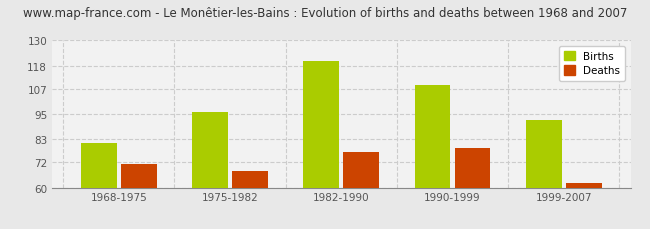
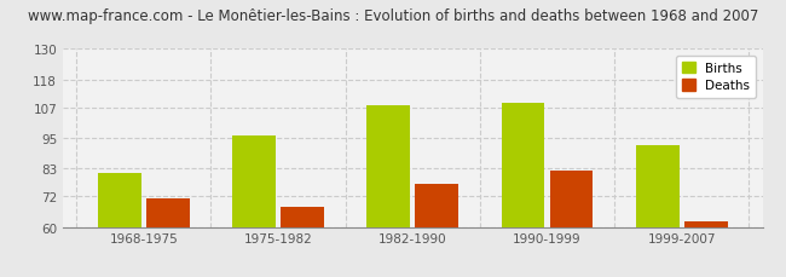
Births/1982-1990: 120 -> 108
Deaths/1990-1999: 79 -> 82
